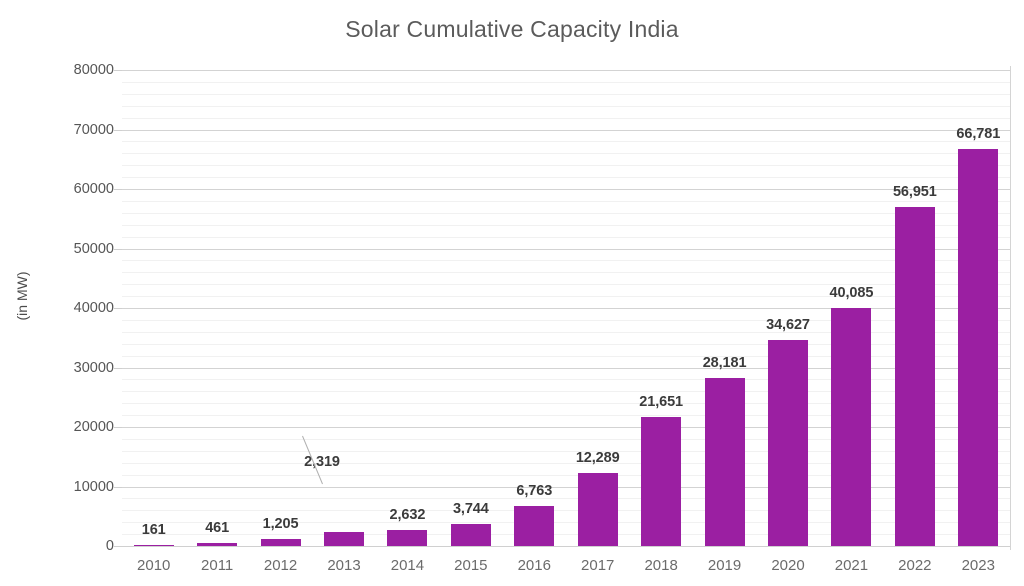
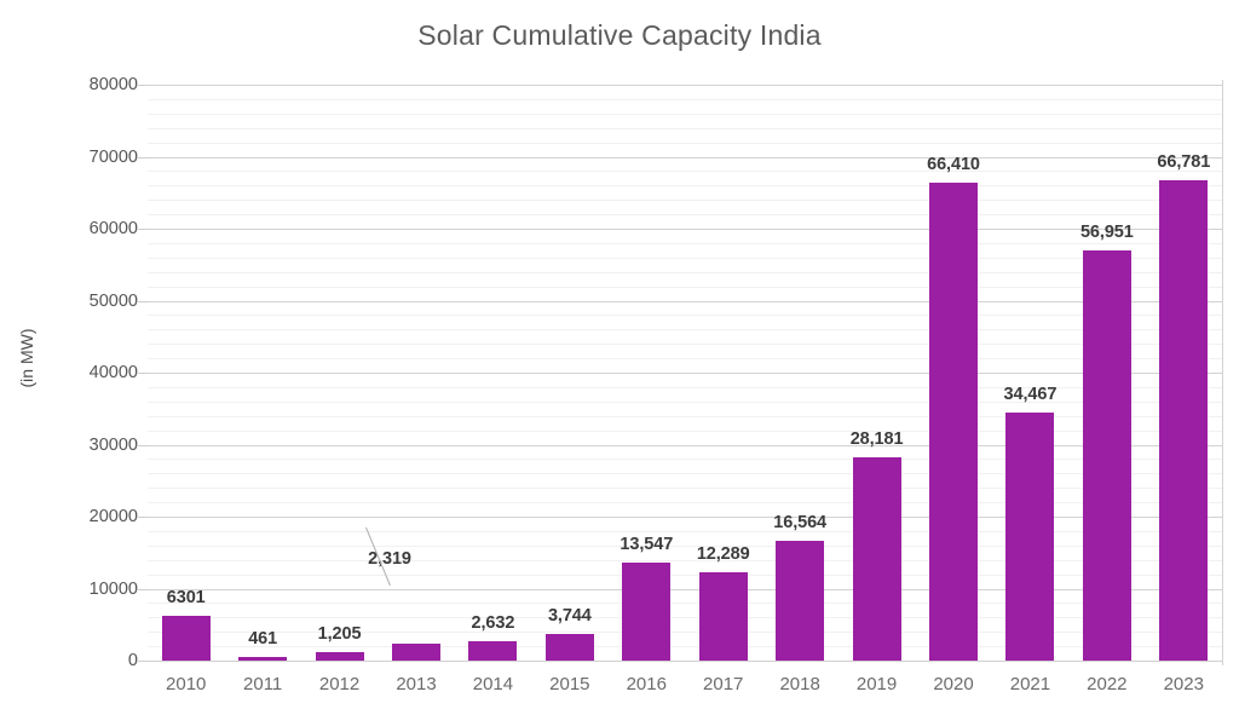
2010: 161 -> 6301
2016: 6,763 -> 13,547
2018: 21,651 -> 16,564
2020: 34,627 -> 66,410
2021: 40,085 -> 34,467
